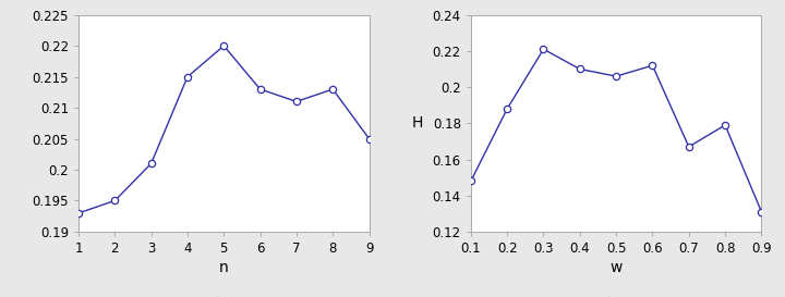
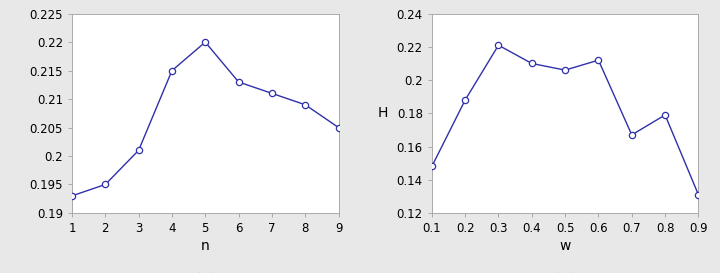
8: 0.213 -> 0.209
